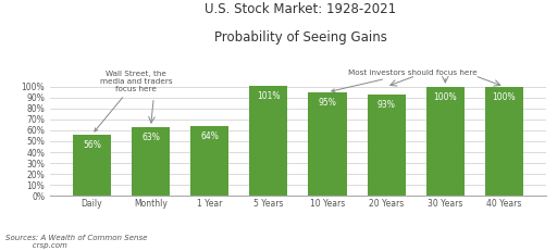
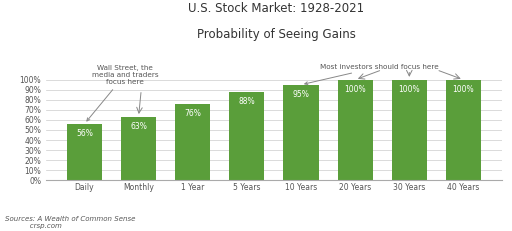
1 Year: 64% -> 76%
5 Years: 101% -> 88%
20 Years: 93% -> 100%
